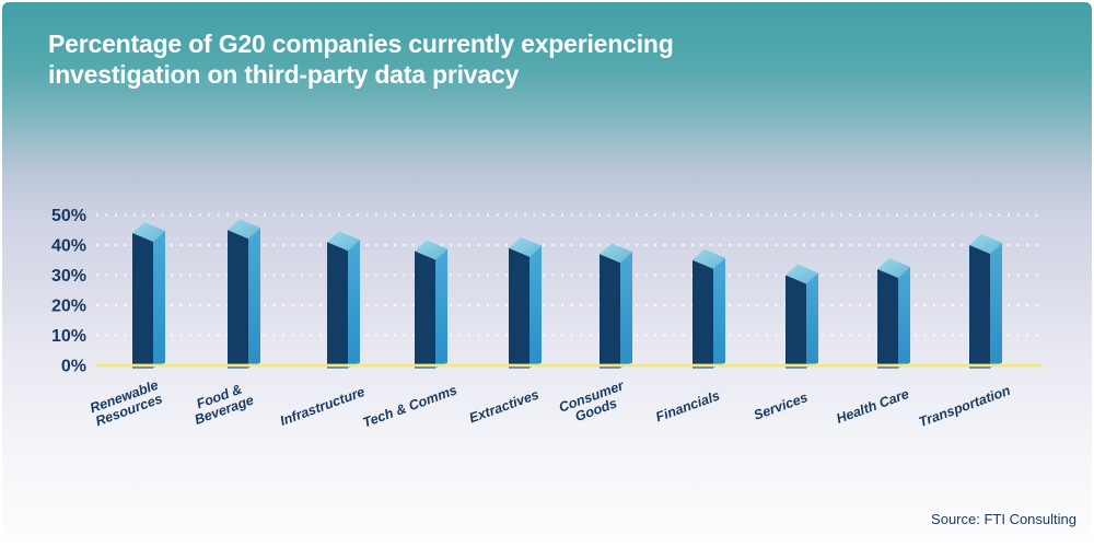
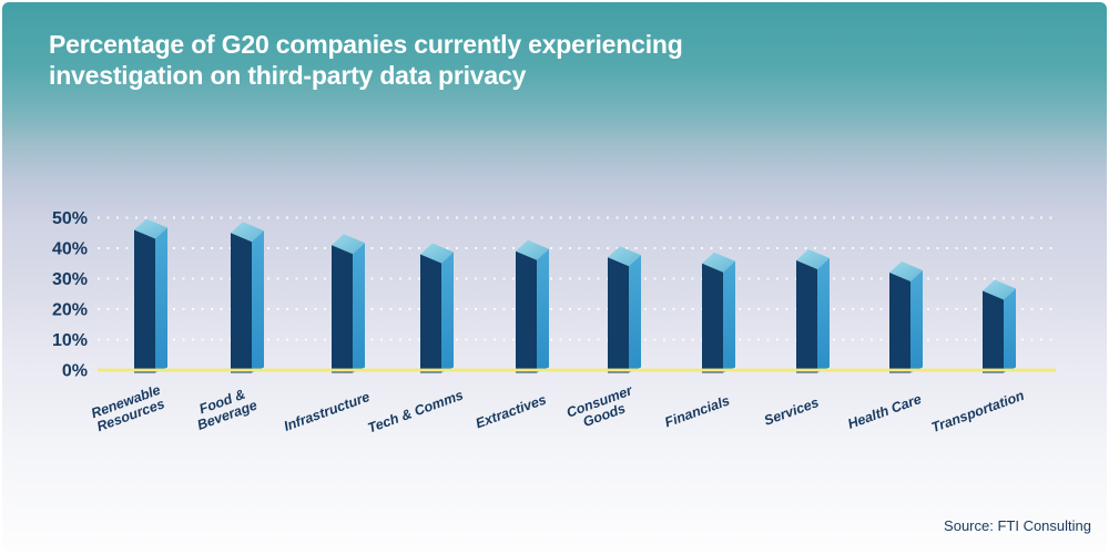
Renewable Resources: 44% -> 46%
Services: 30% -> 36%
Transportation: 40% -> 26%
